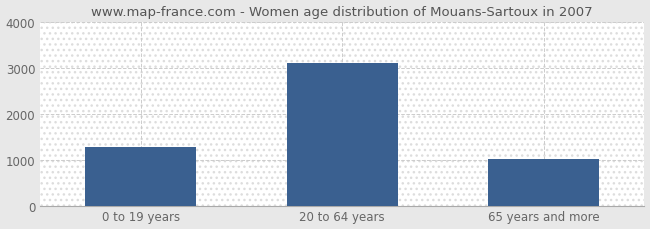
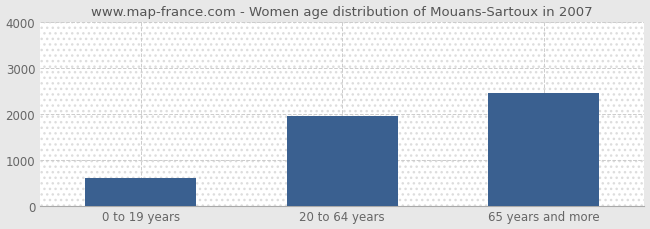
0 to 19 years: 1270 -> 600
20 to 64 years: 3090 -> 1950
65 years and more: 1000 -> 2450
